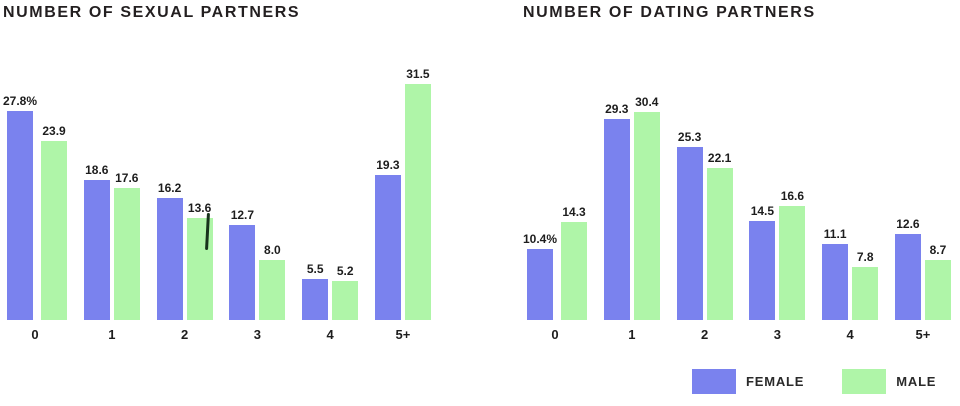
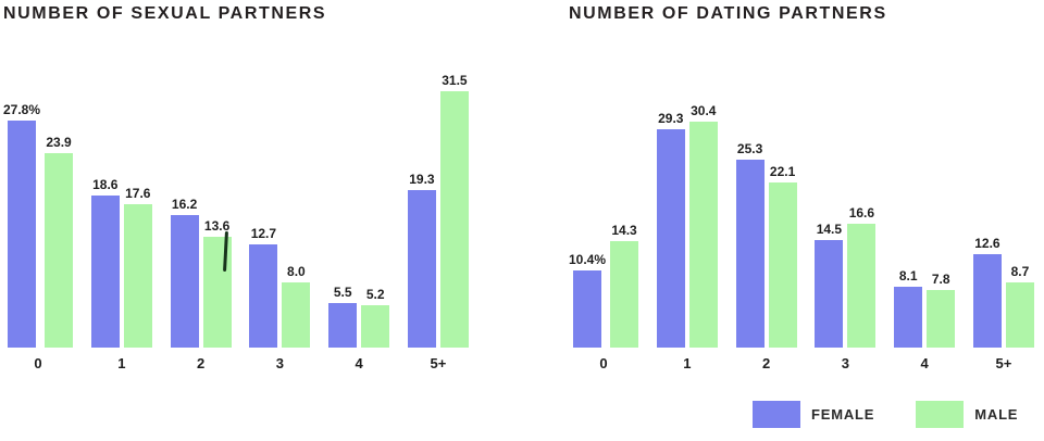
NUMBER OF DATING PARTNERS/FEMALE/4: 11.1 -> 8.1
